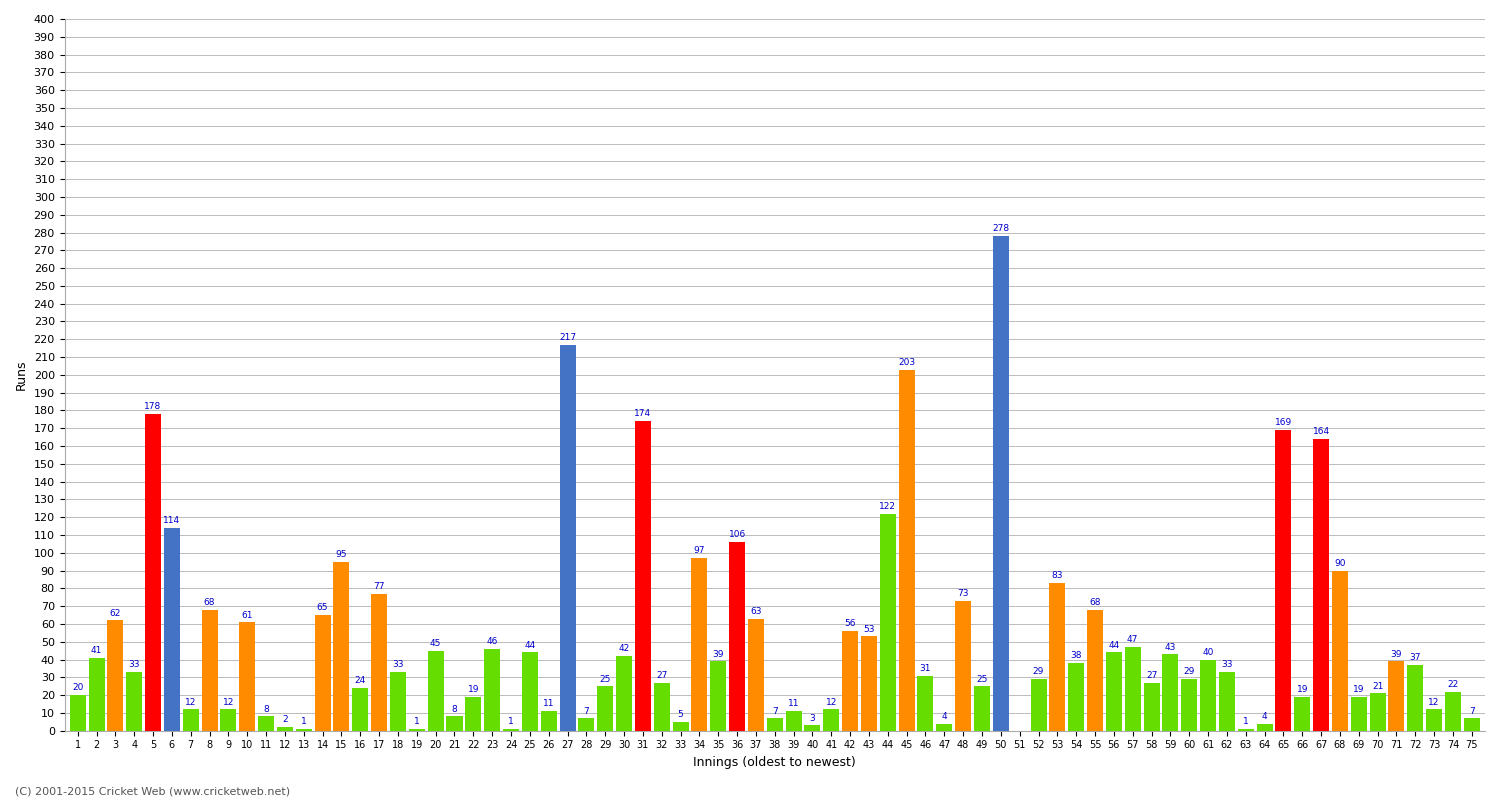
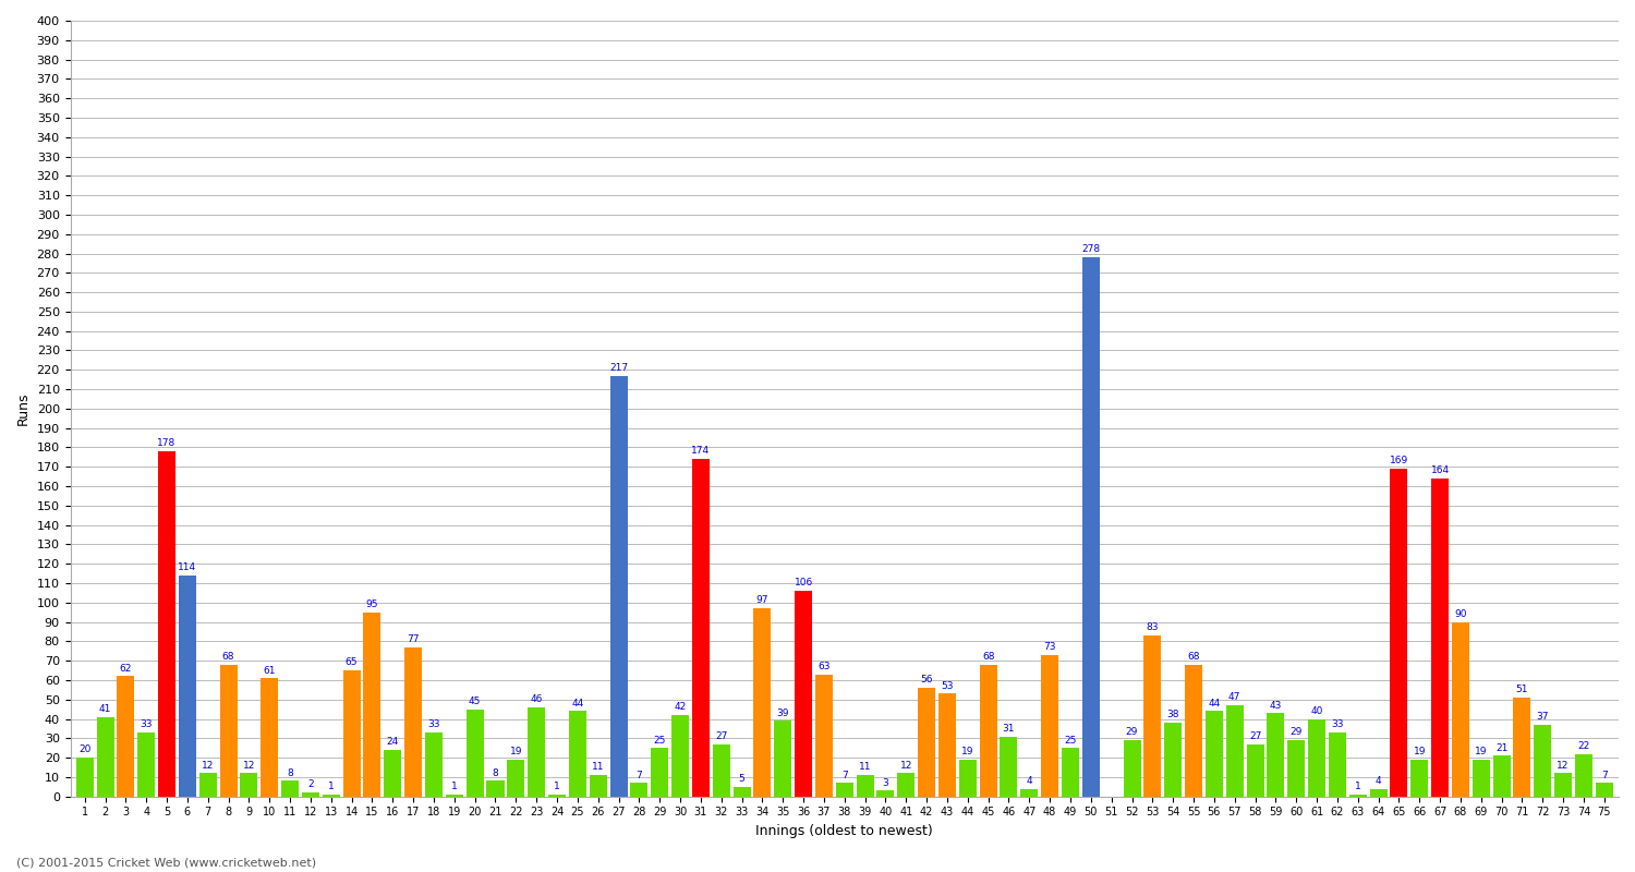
44: 122 -> 19
45: 203 -> 68
71: 39 -> 51
